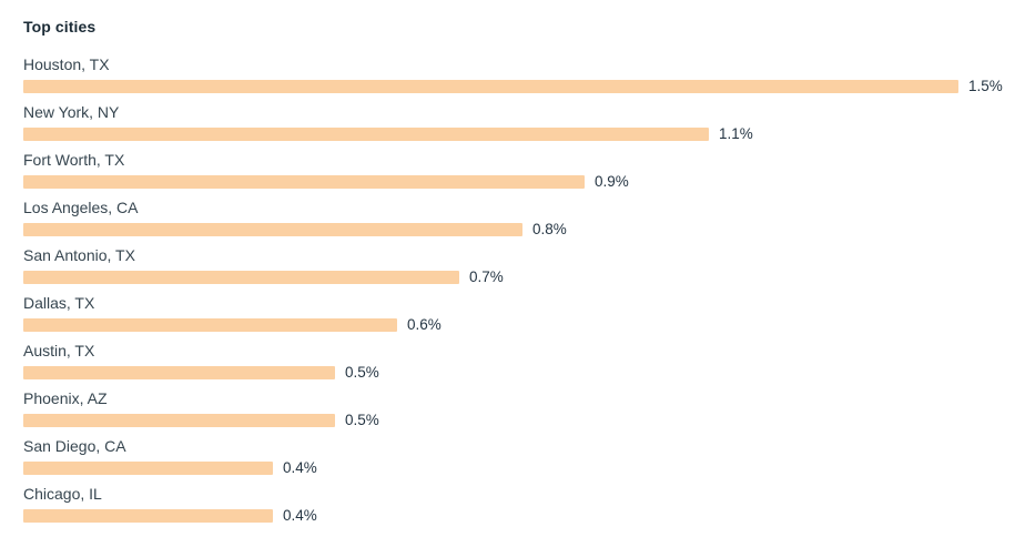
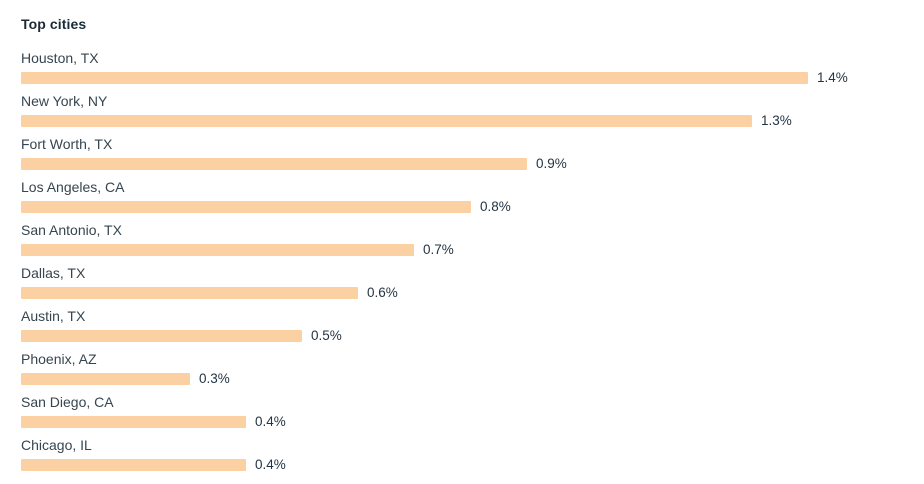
Houston, TX: 1.5% -> 1.4%
New York, NY: 1.1% -> 1.3%
Phoenix, AZ: 0.5% -> 0.3%
